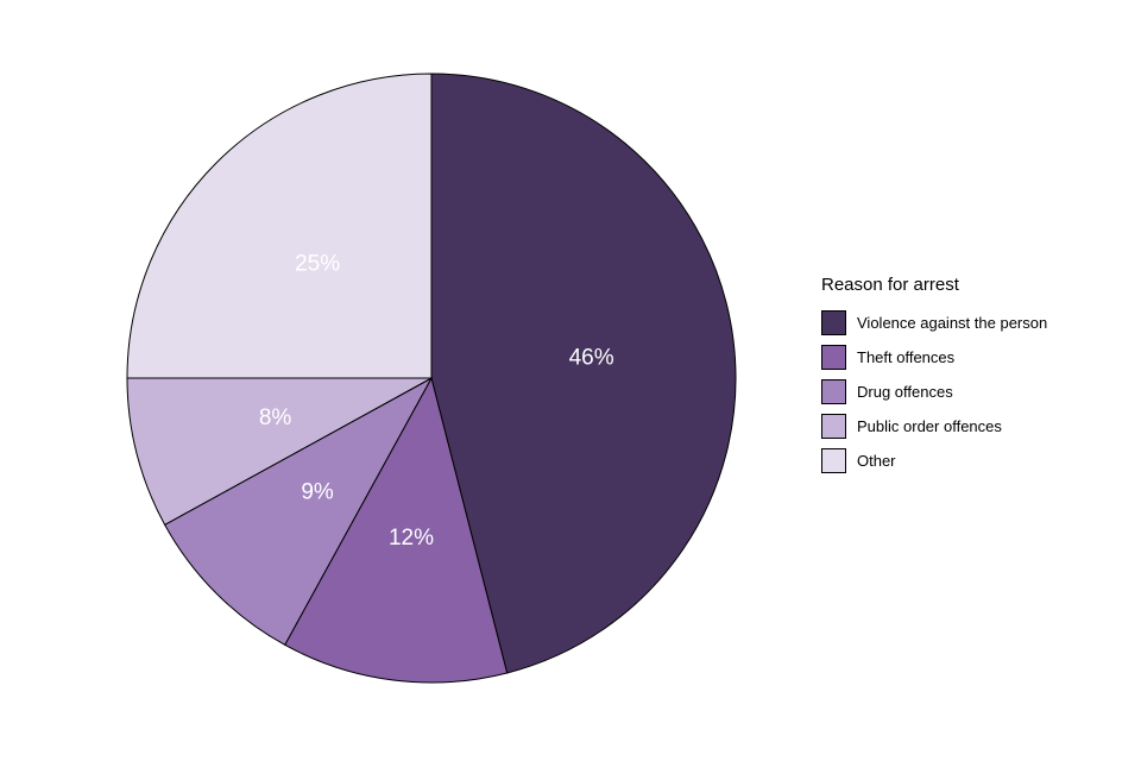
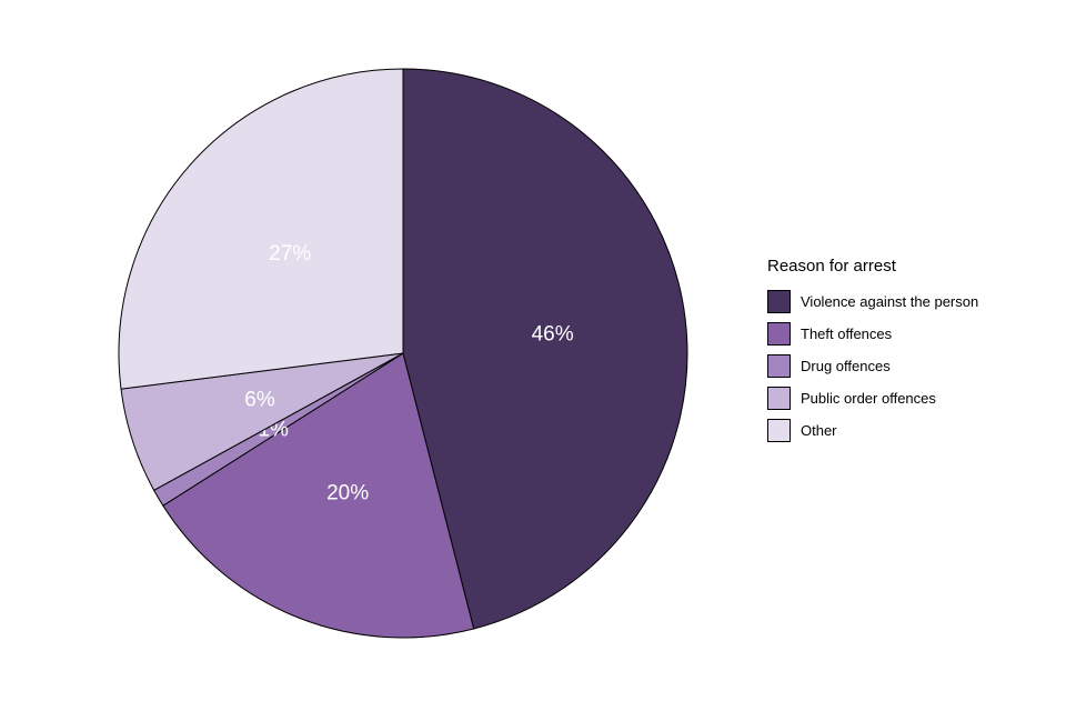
Theft offences: 12% -> 20%
Drug offences: 9% -> 1%
Public order offences: 8% -> 6%
Other: 25% -> 27%
